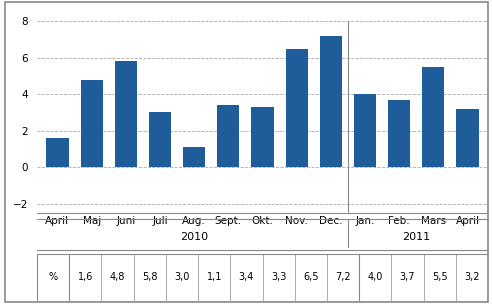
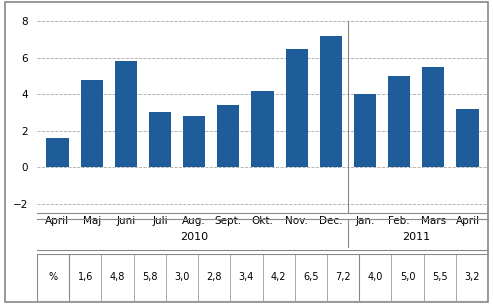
Aug.: 1,1 -> 2,8
Okt.: 3,3 -> 4,2
Feb.: 3,7 -> 5,0
